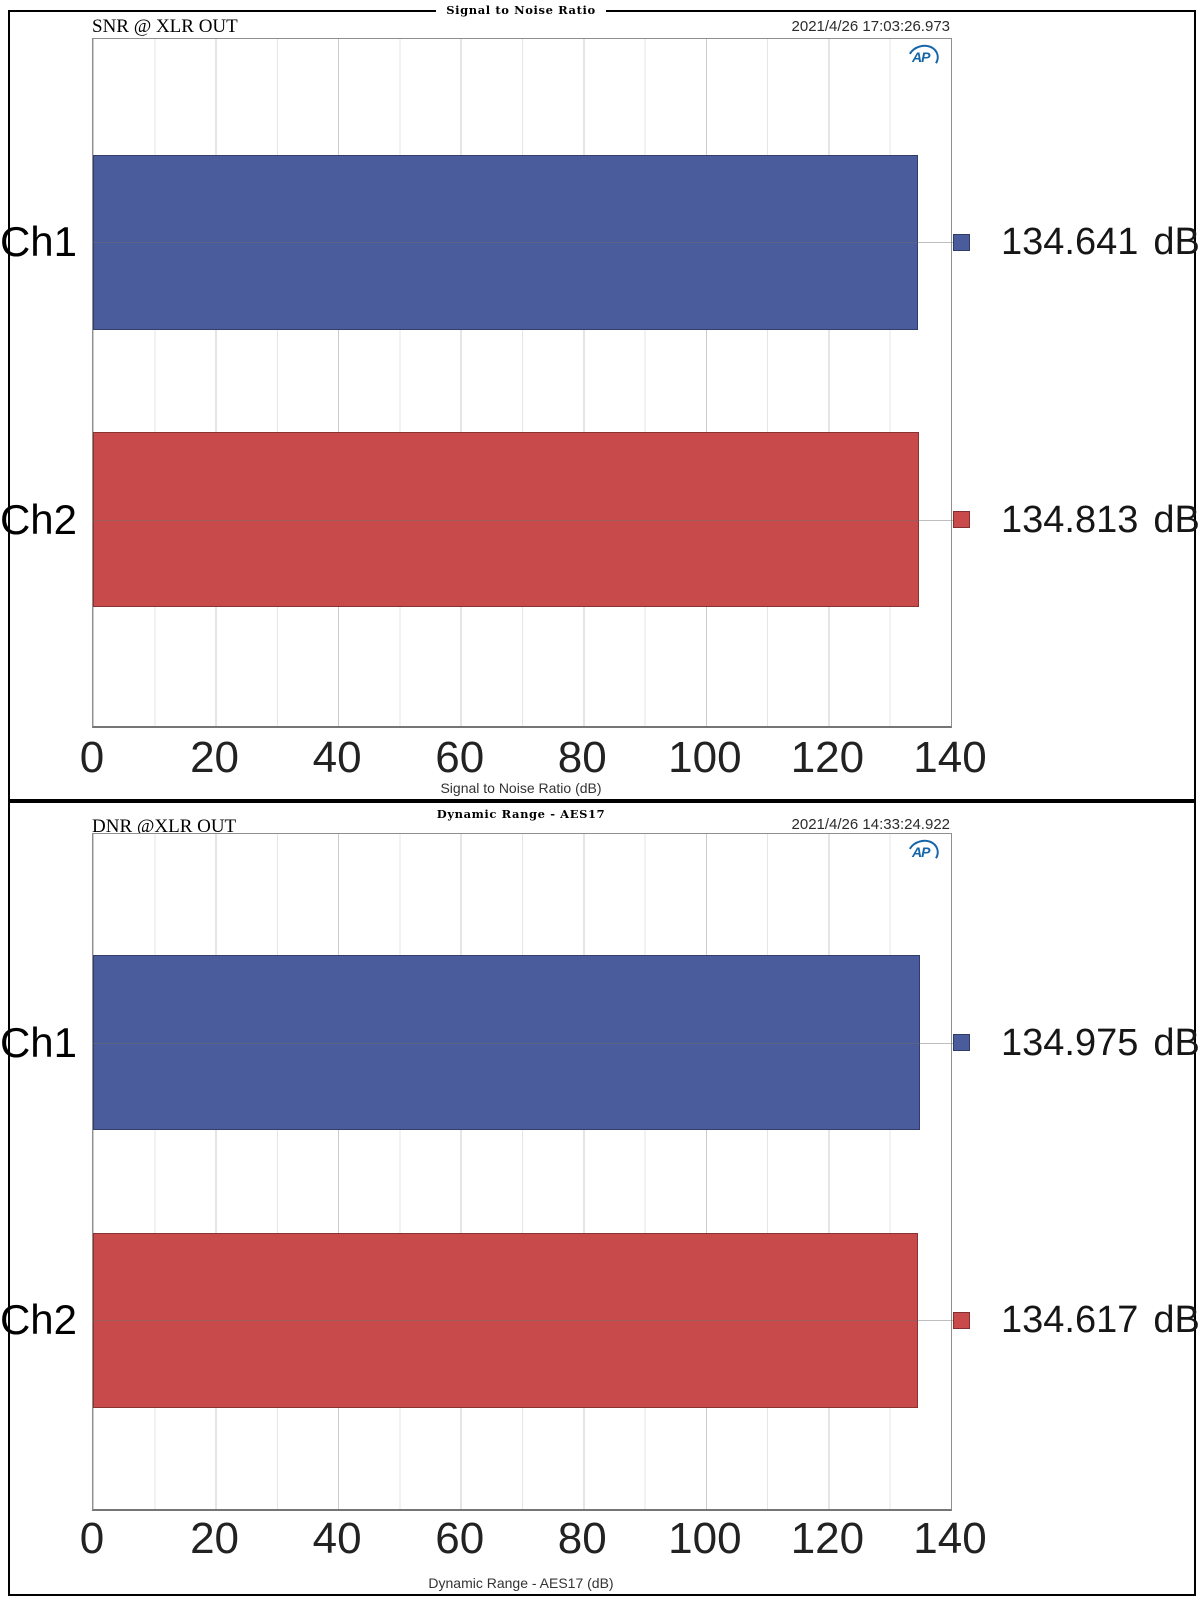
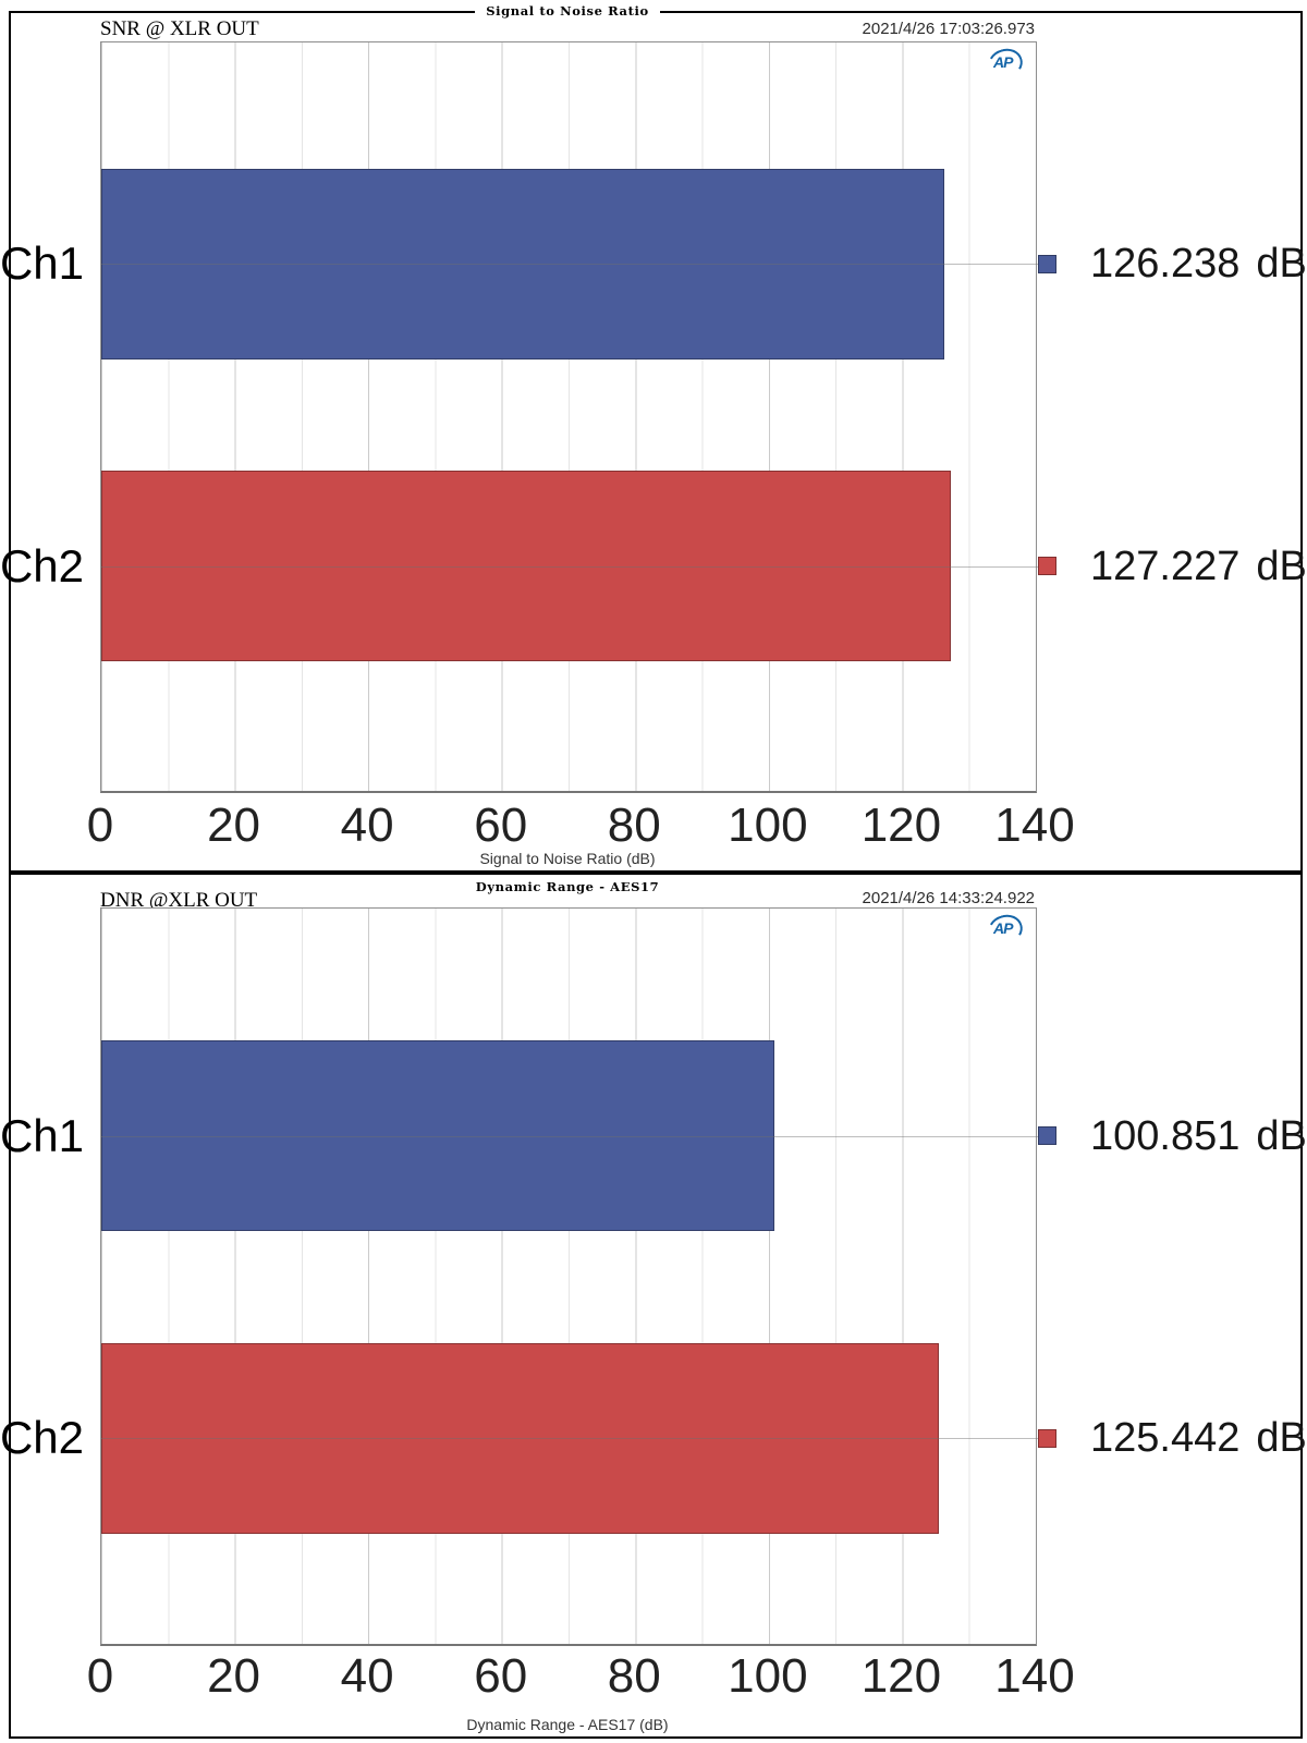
Signal to Noise Ratio/Ch1: 134.641 -> 126.238
Signal to Noise Ratio/Ch2: 134.813 -> 127.227
Dynamic Range - AES17/Ch1: 134.975 -> 100.851
Dynamic Range - AES17/Ch2: 134.617 -> 125.442
